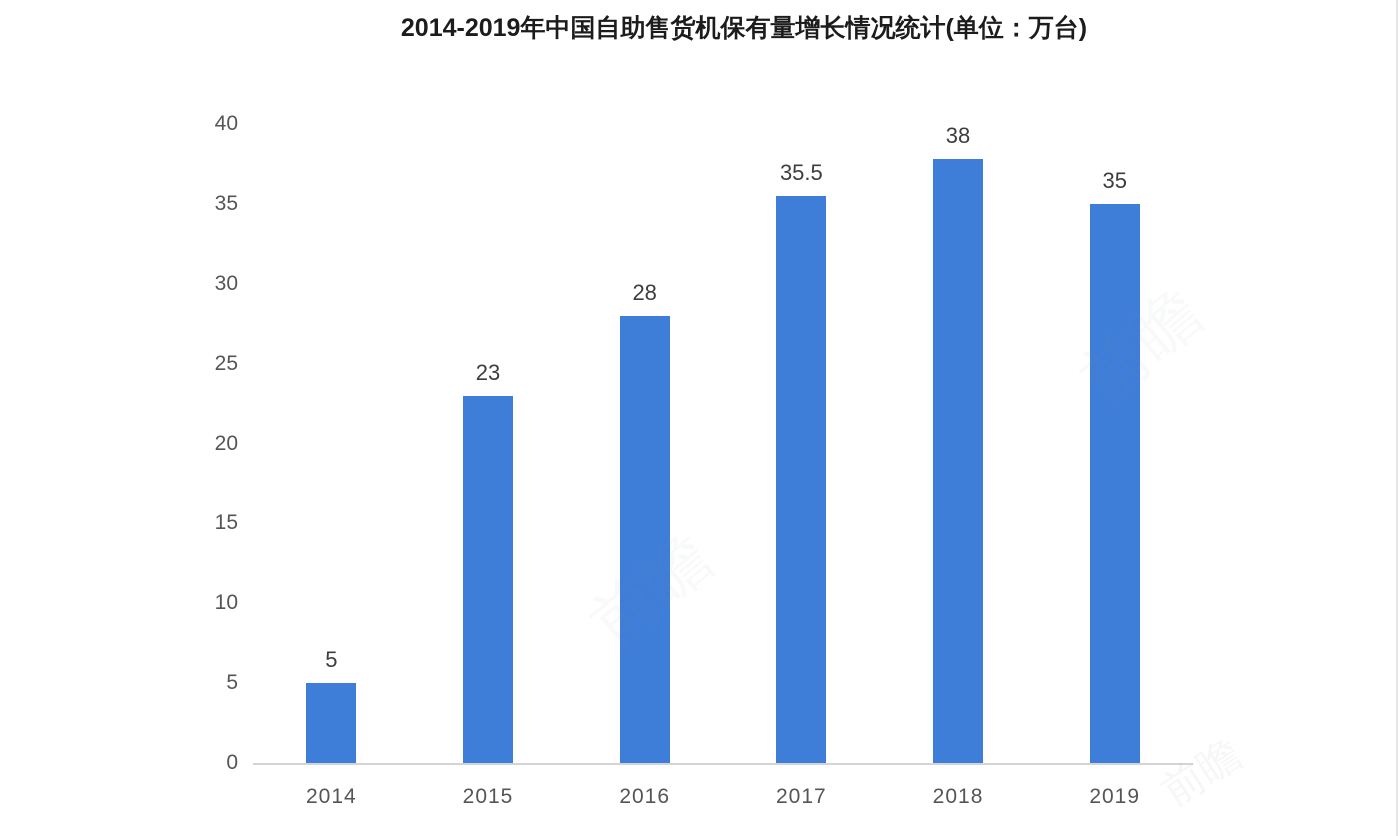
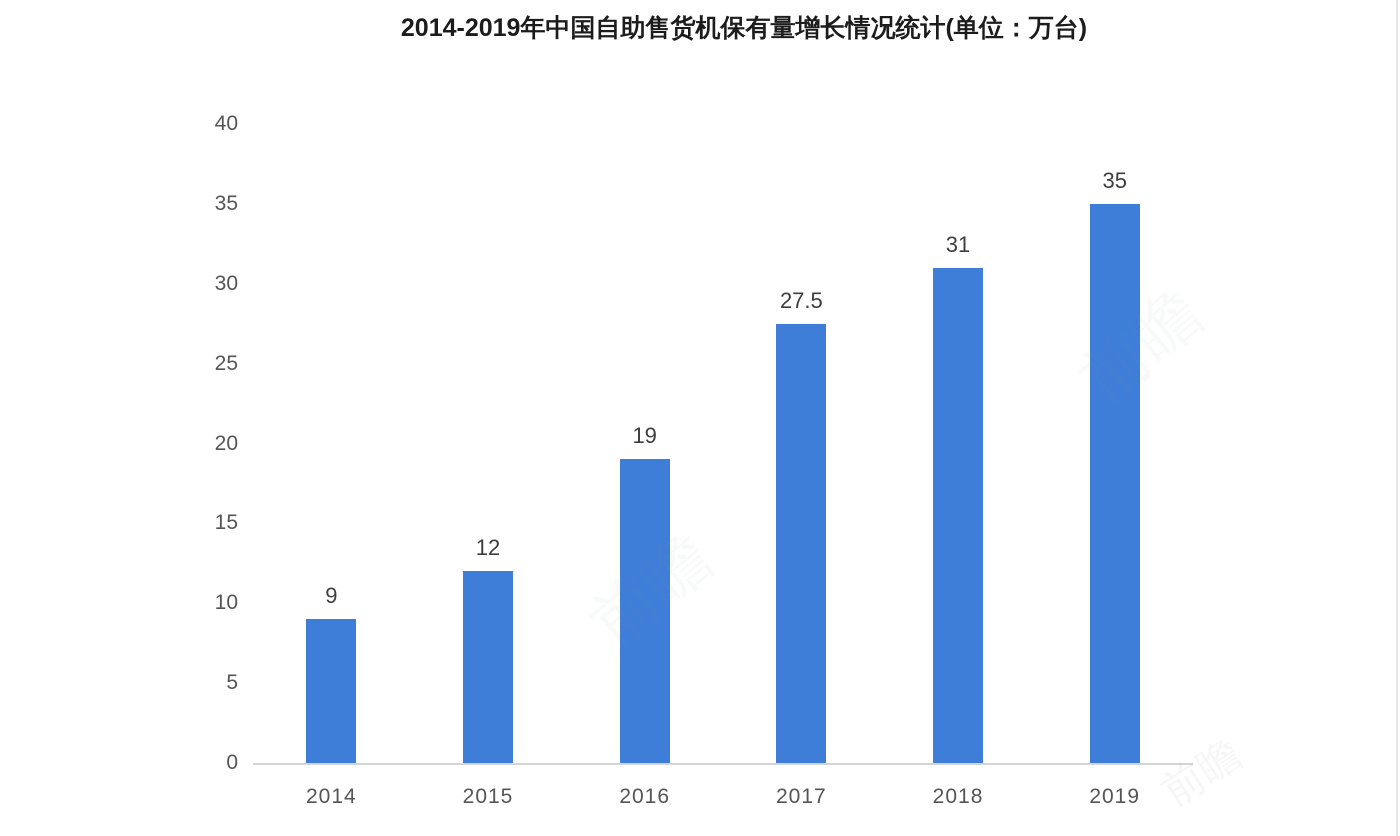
2014: 5 -> 9
2015: 23 -> 12
2016: 28 -> 19
2017: 35.5 -> 27.5
2018: 38 -> 31
